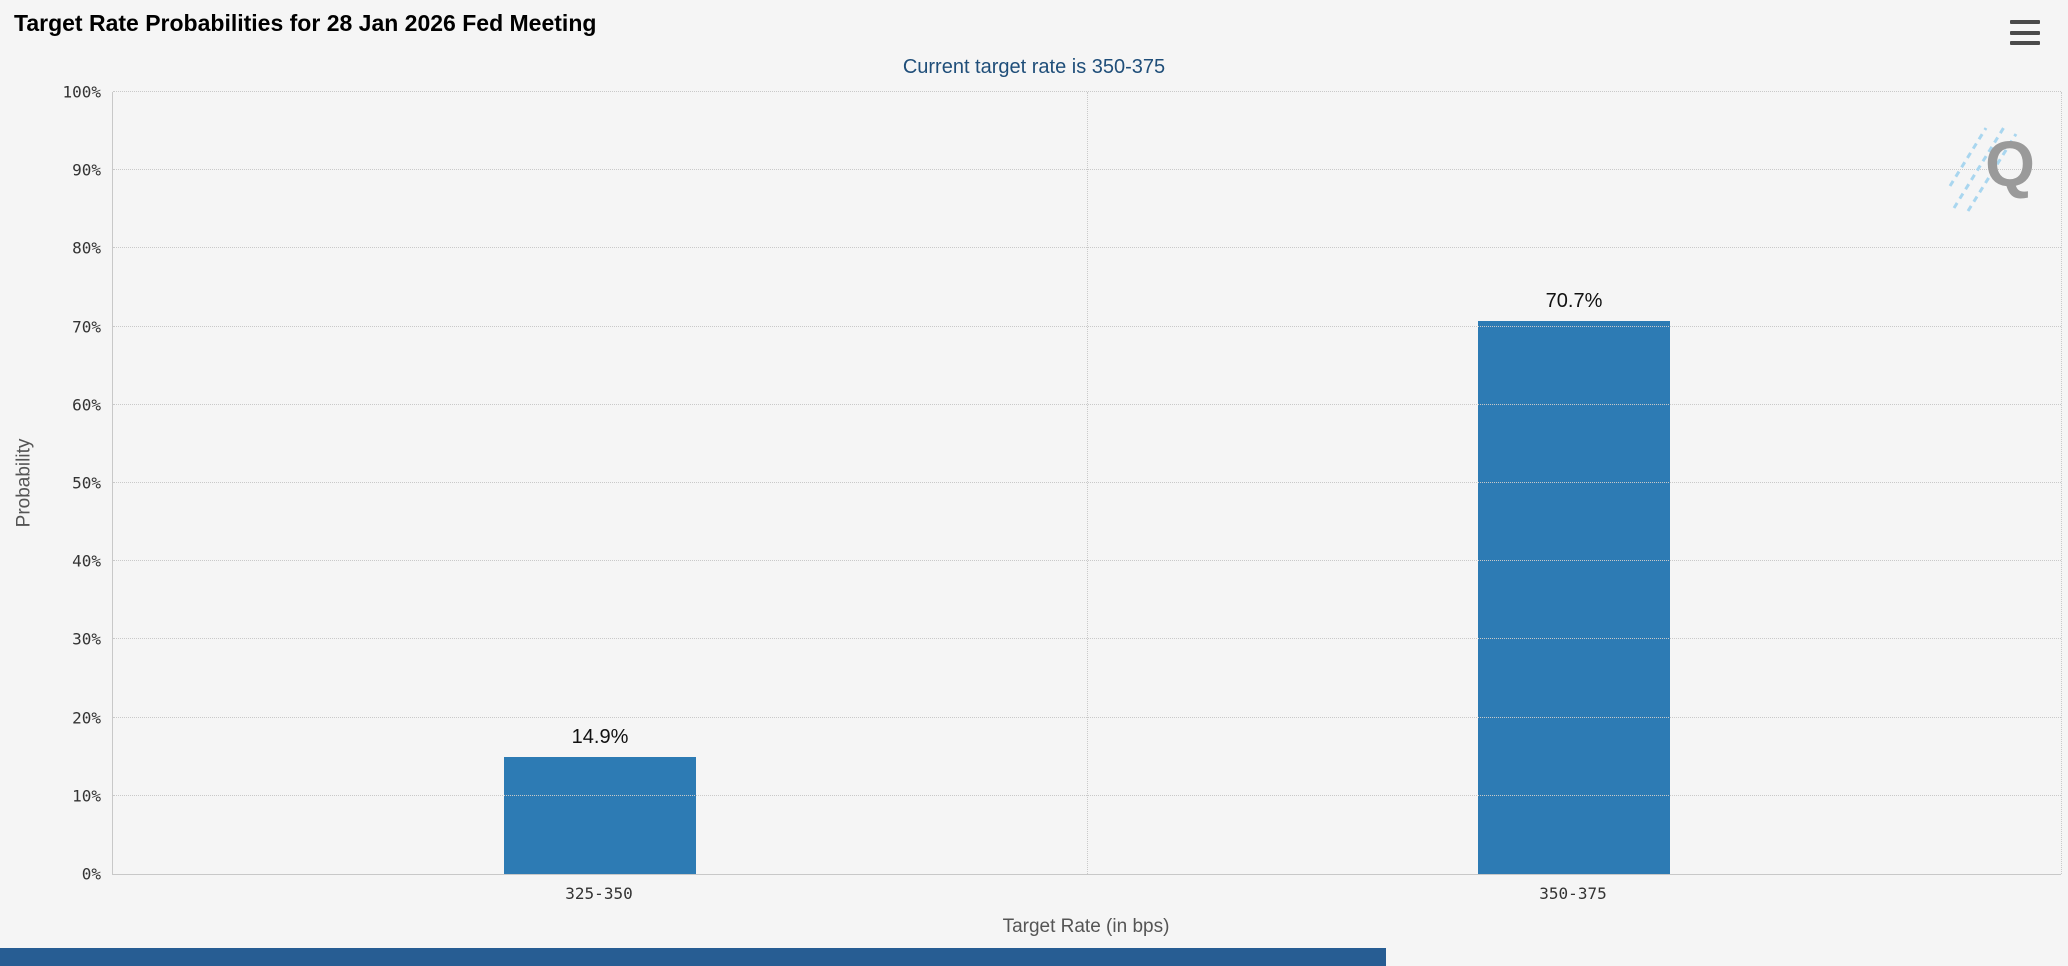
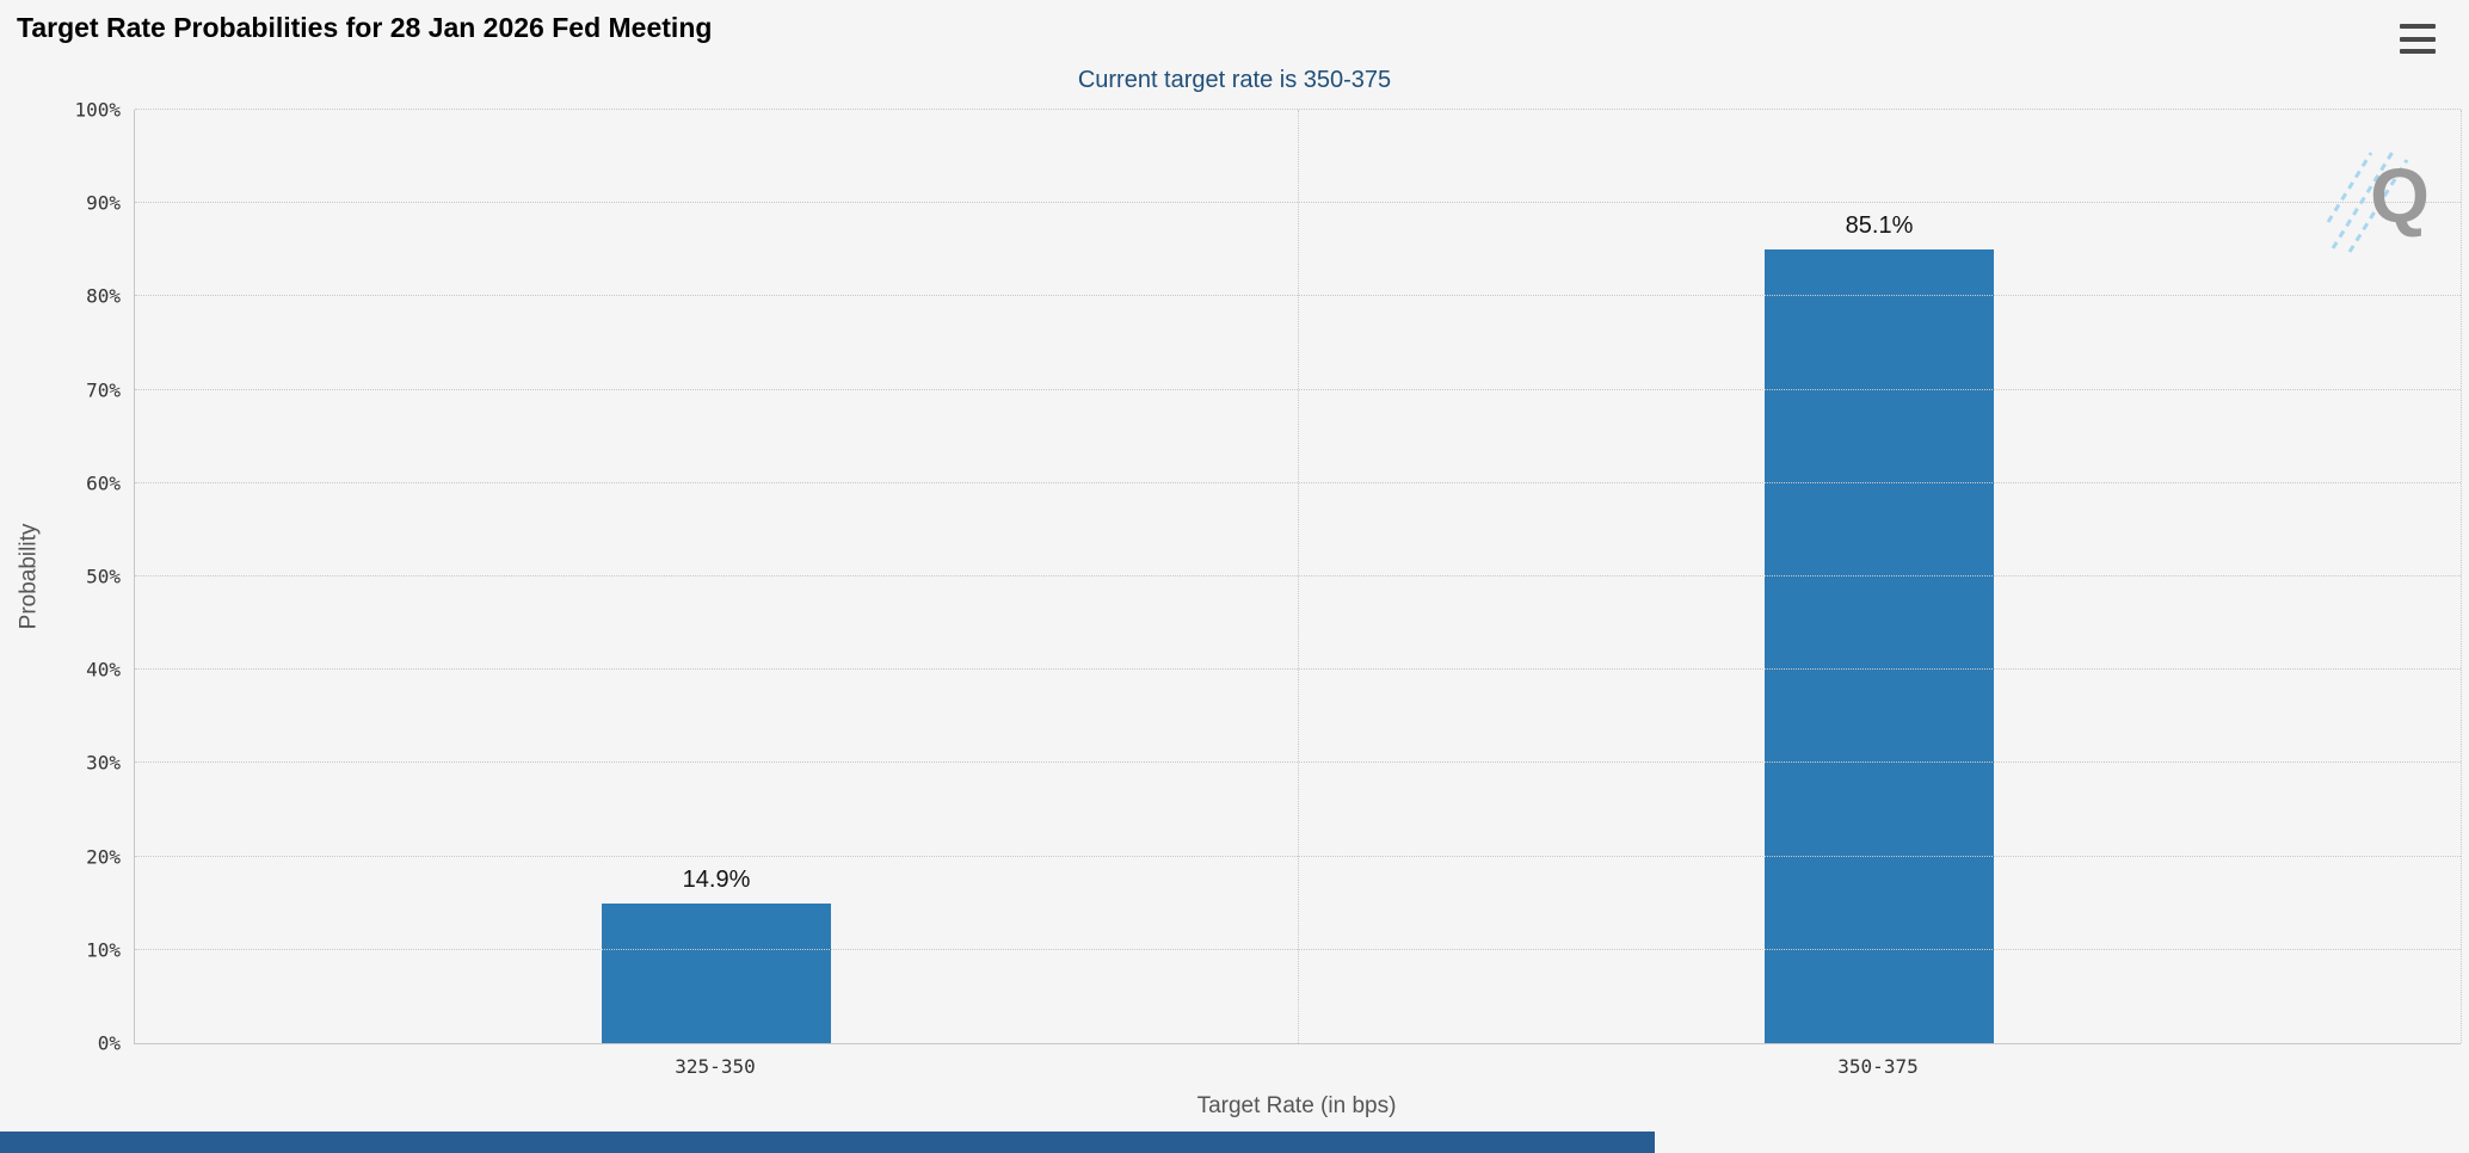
350-375: 70.7% -> 85.1%
